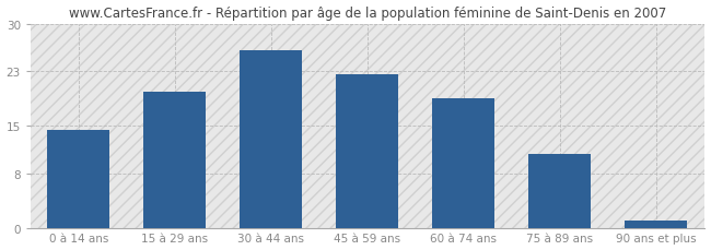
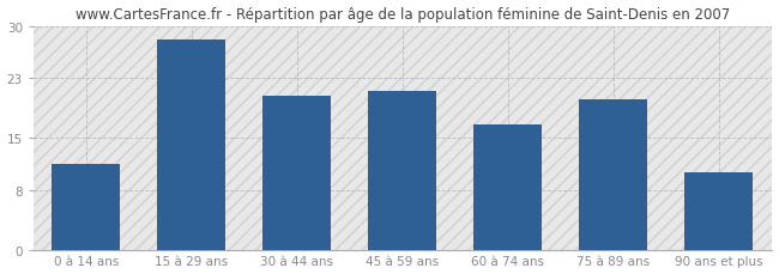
0 à 14 ans: 14.4 -> 11.4
15 à 29 ans: 20.0 -> 28.2
30 à 44 ans: 26.0 -> 20.6
45 à 59 ans: 22.5 -> 21.2
60 à 74 ans: 19.0 -> 16.8
75 à 89 ans: 10.8 -> 20.2
90 ans et plus: 1.1 -> 10.4
